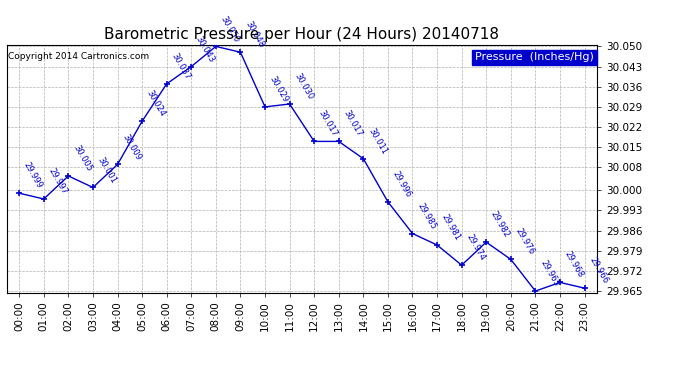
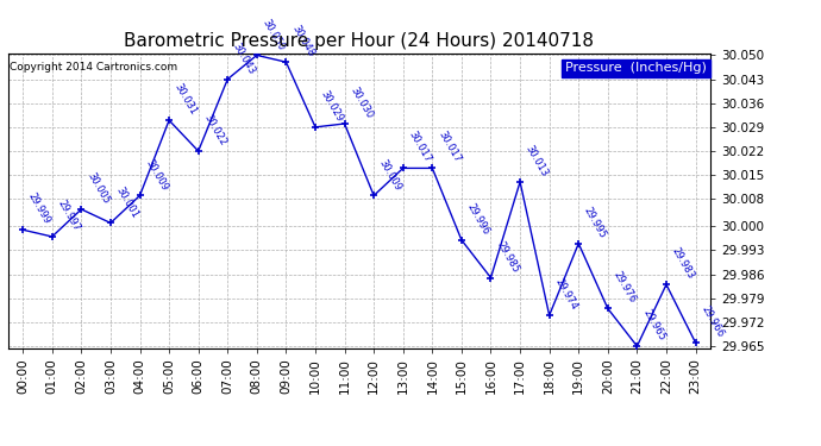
05:00: 30.024 -> 30.031
06:00: 30.037 -> 30.022
12:00: 30.017 -> 30.009
14:00: 30.011 -> 30.017
17:00: 29.981 -> 30.013
19:00: 29.982 -> 29.995
22:00: 29.968 -> 29.983
